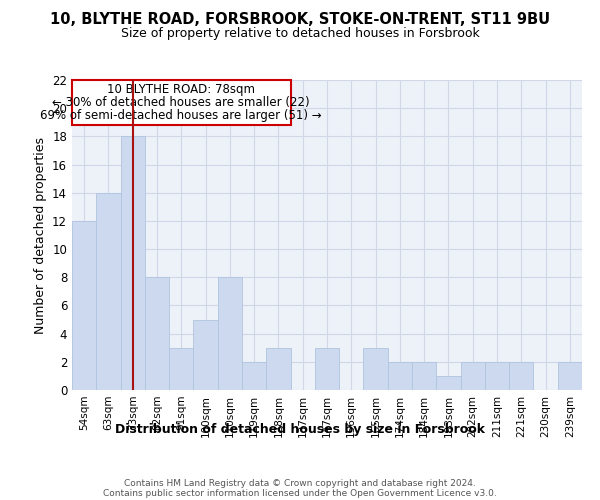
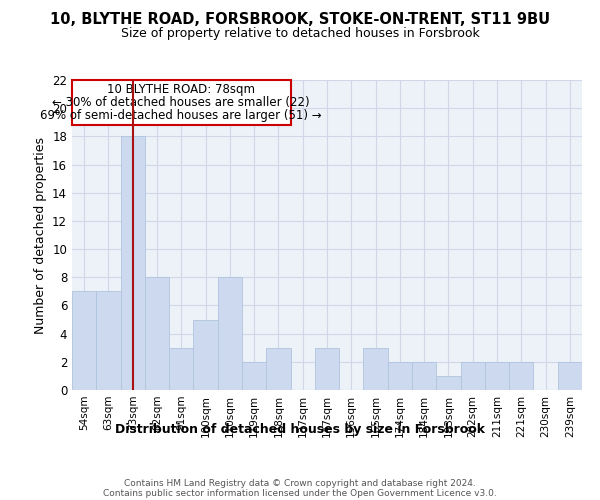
54sqm: 12 -> 7
63sqm: 14 -> 7
